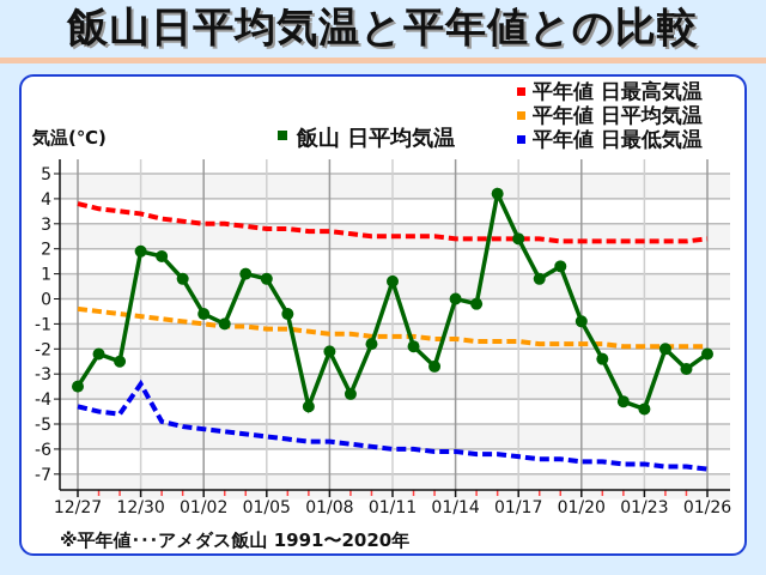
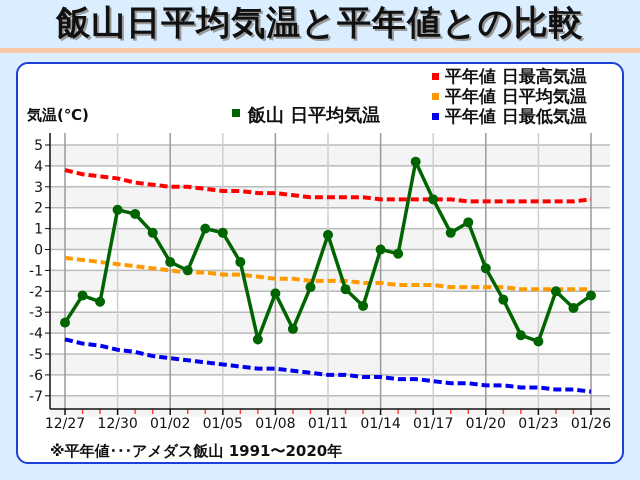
平年値 日最低気温/12/30: -3.4 -> -4.8
